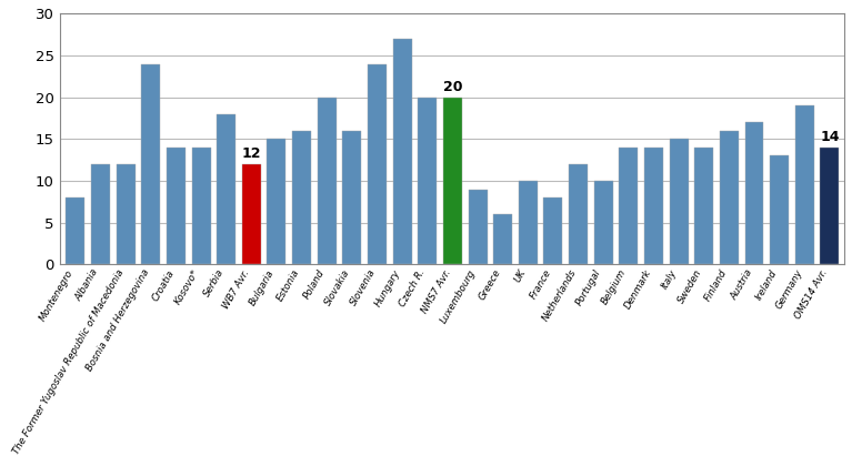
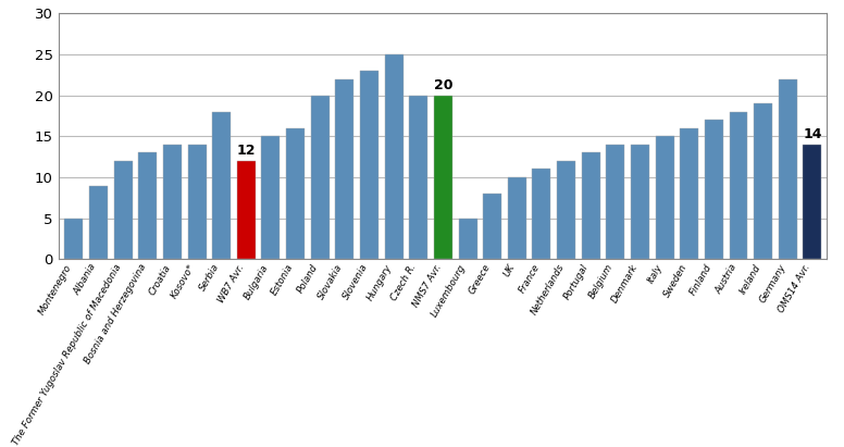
Montenegro: 8 -> 5
Albania: 12 -> 9
Bosnia and Herzegovina: 24 -> 13
Slovakia: 16 -> 22
Slovenia: 24 -> 23
Hungary: 27 -> 25
Luxembourg: 9 -> 5
Greece: 6 -> 8
France: 8 -> 11
Portugal: 10 -> 13
Sweden: 14 -> 16
Finland: 16 -> 17
Austria: 17 -> 18
Ireland: 13 -> 19
Germany: 19 -> 22
